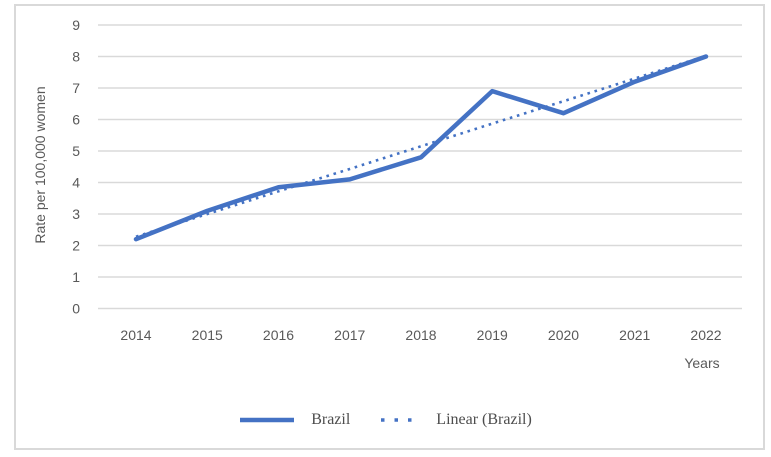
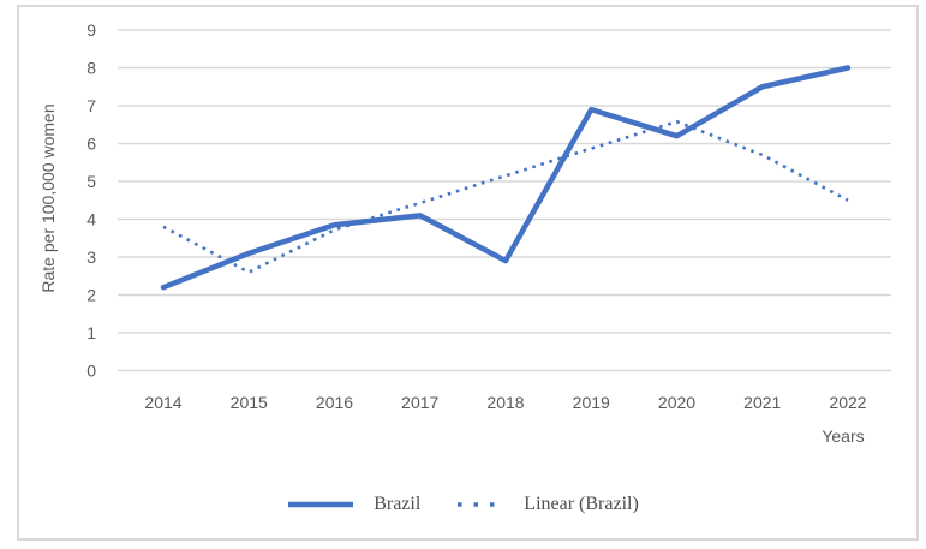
Linear (Brazil)/2014: 2.3 -> 3.8
Linear (Brazil)/2015: 3.0 -> 2.6
Brazil/2018: 4.8 -> 2.9
Brazil/2021: 7.2 -> 7.5
Linear (Brazil)/2021: 7.3 -> 5.7
Linear (Brazil)/2022: 8.0 -> 4.5
